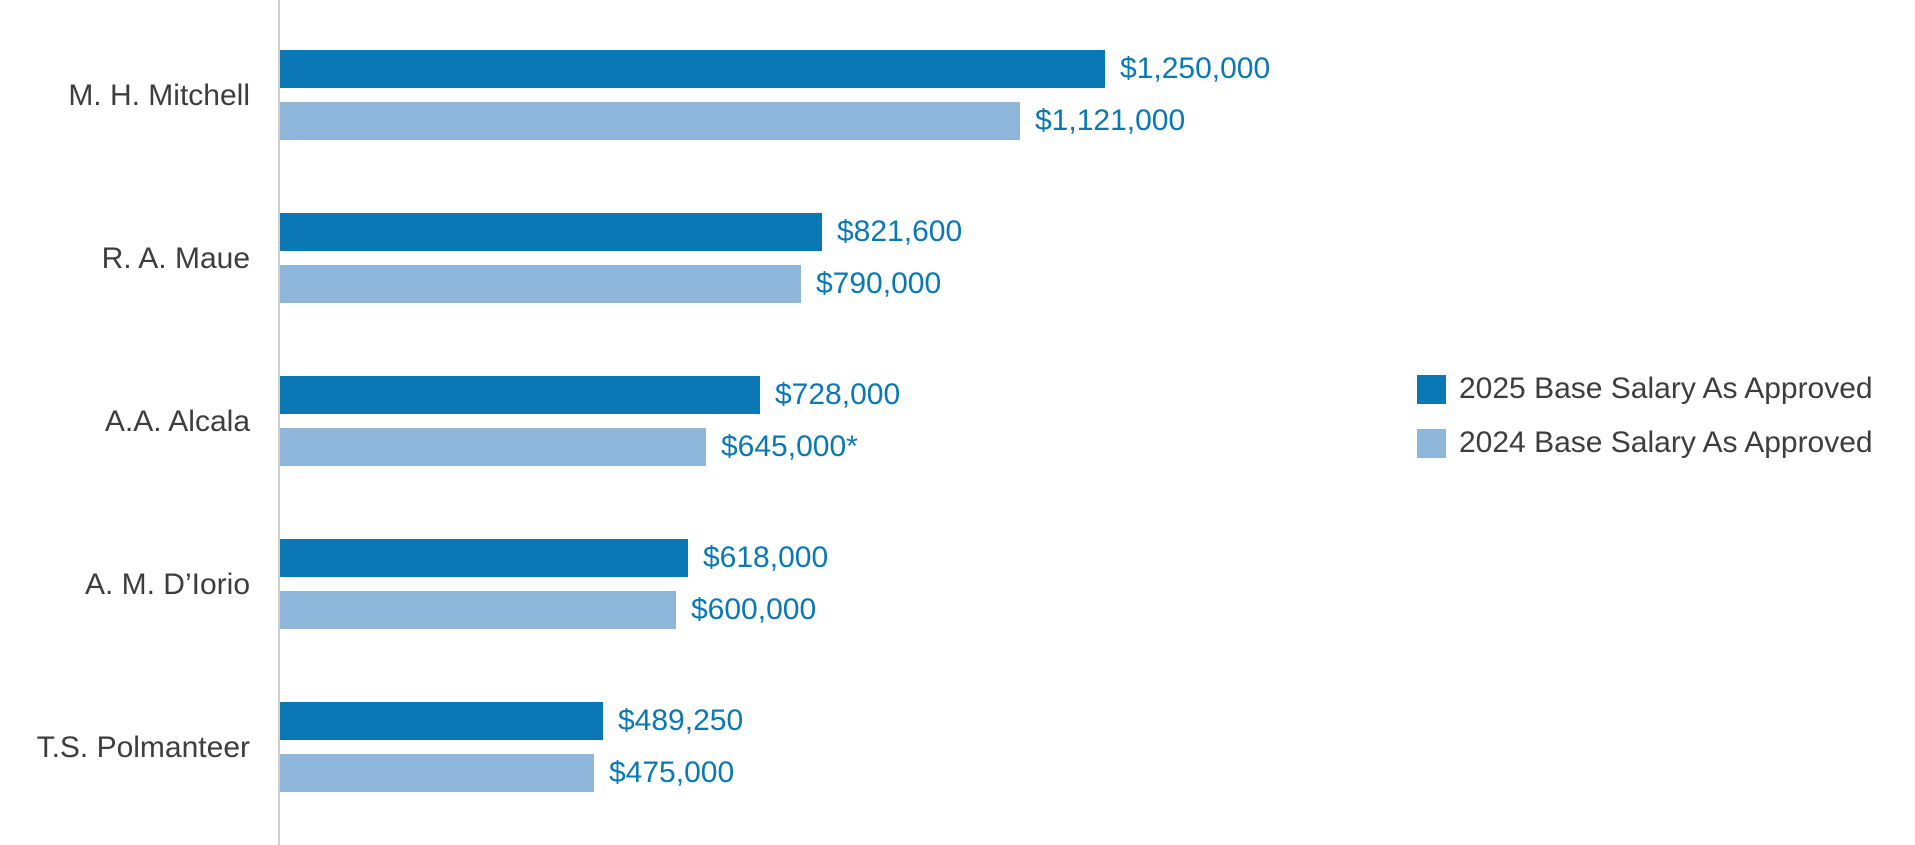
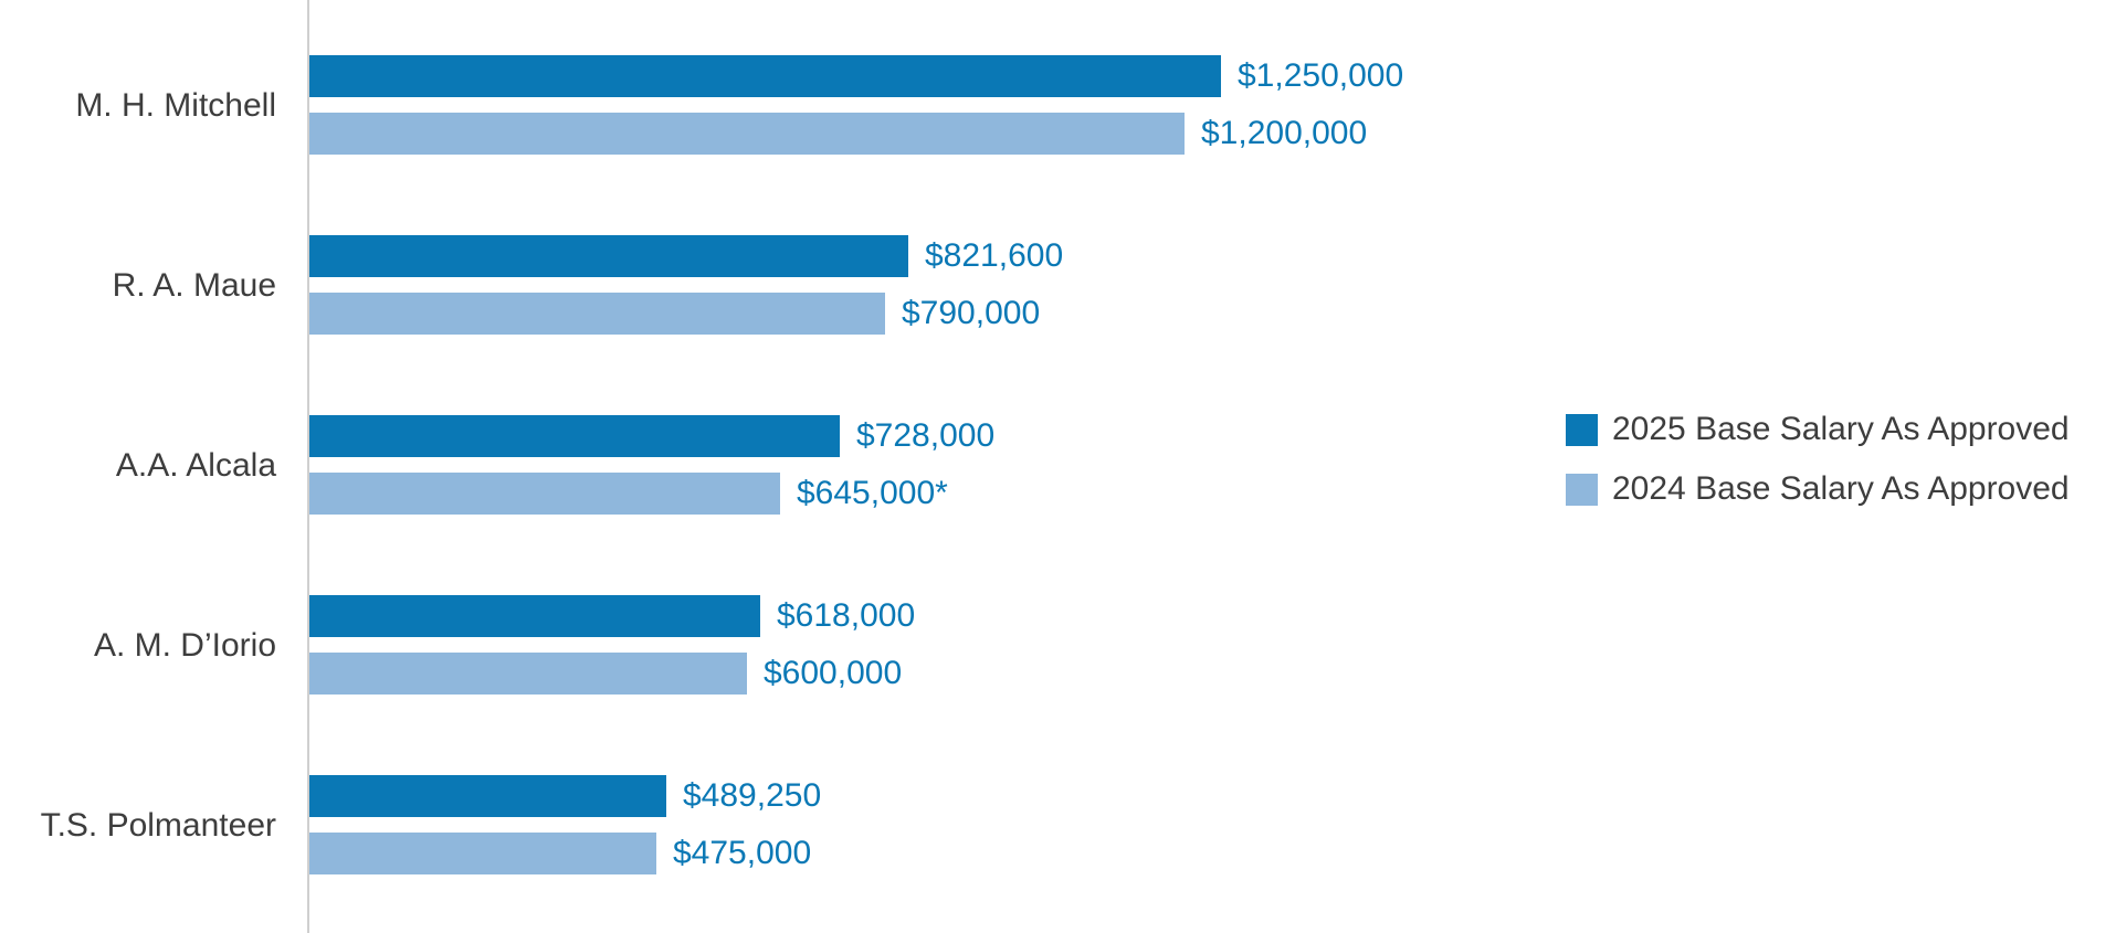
2024 Base Salary As Approved/M. H. Mitchell: $1,121,000 -> $1,200,000
